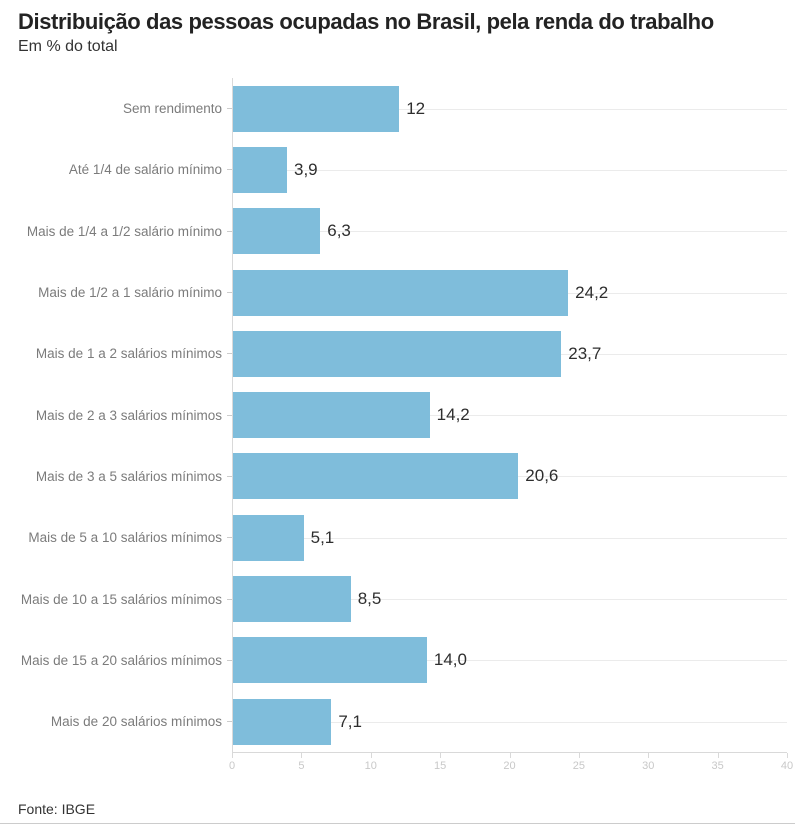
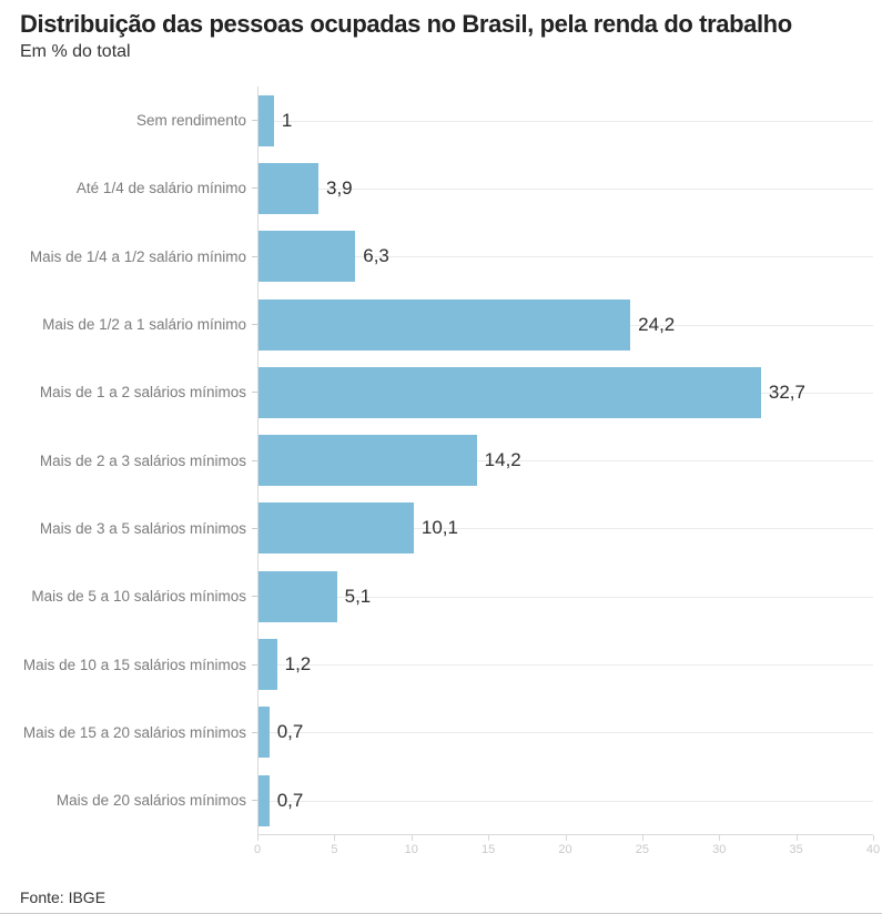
Sem rendimento: 12 -> 1
Mais de 1 a 2 salários mínimos: 23,7 -> 32,7
Mais de 3 a 5 salários mínimos: 20,6 -> 10,1
Mais de 10 a 15 salários mínimos: 8,5 -> 1,2
Mais de 15 a 20 salários mínimos: 14,0 -> 0,7
Mais de 20 salários mínimos: 7,1 -> 0,7
